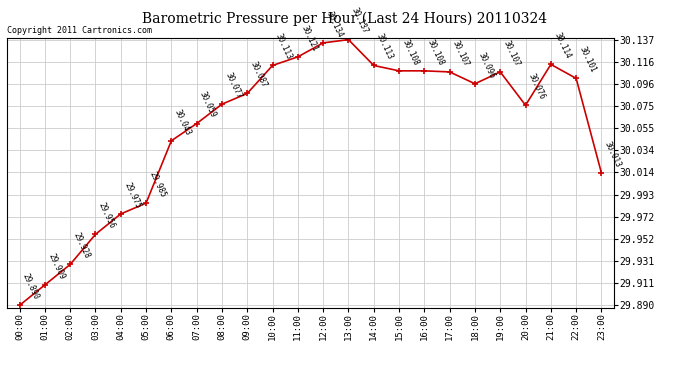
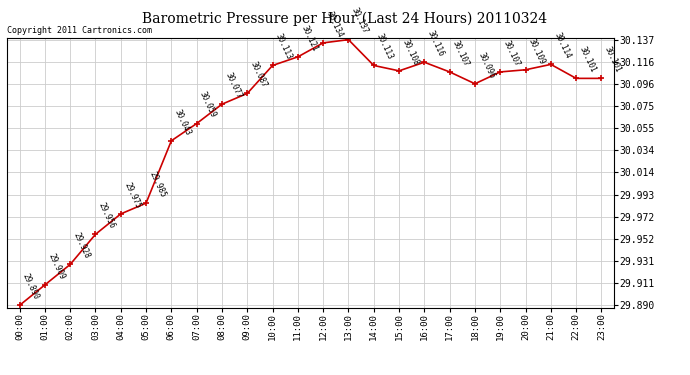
16:00: 30.108 -> 30.116
20:00: 30.076 -> 30.109
23:00: 30.013 -> 30.101
